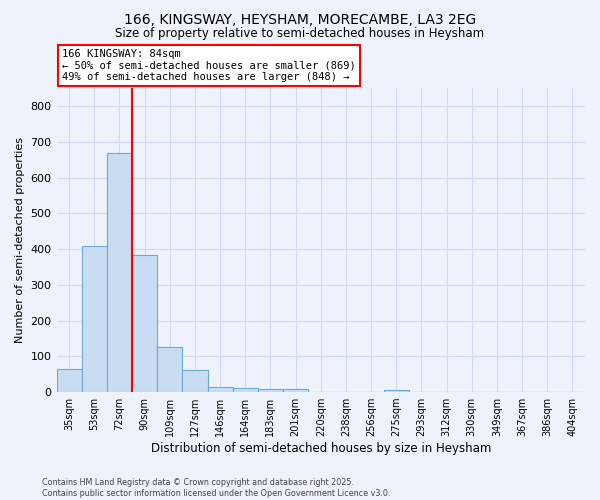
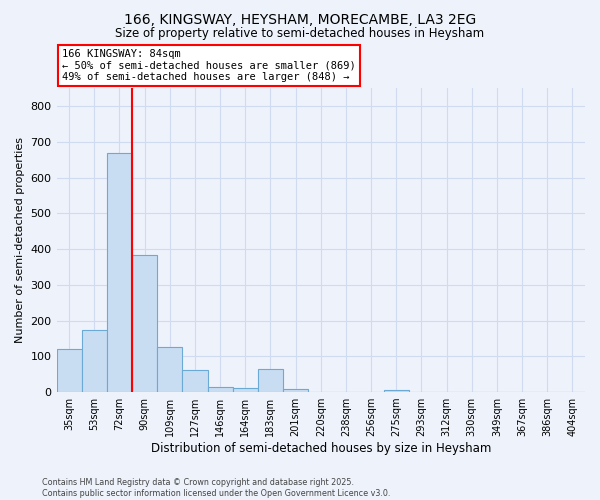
35sqm: 65 -> 120
53sqm: 410 -> 175
183sqm: 10 -> 65
